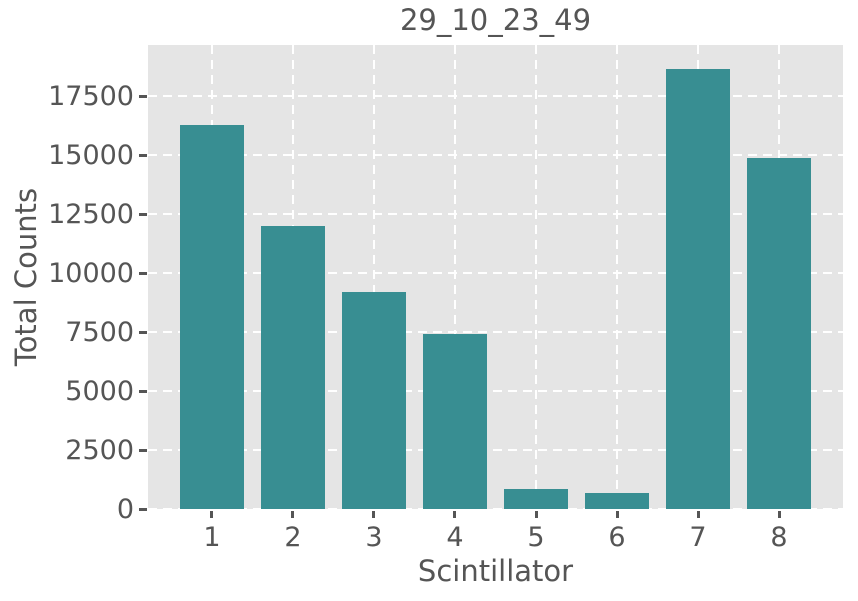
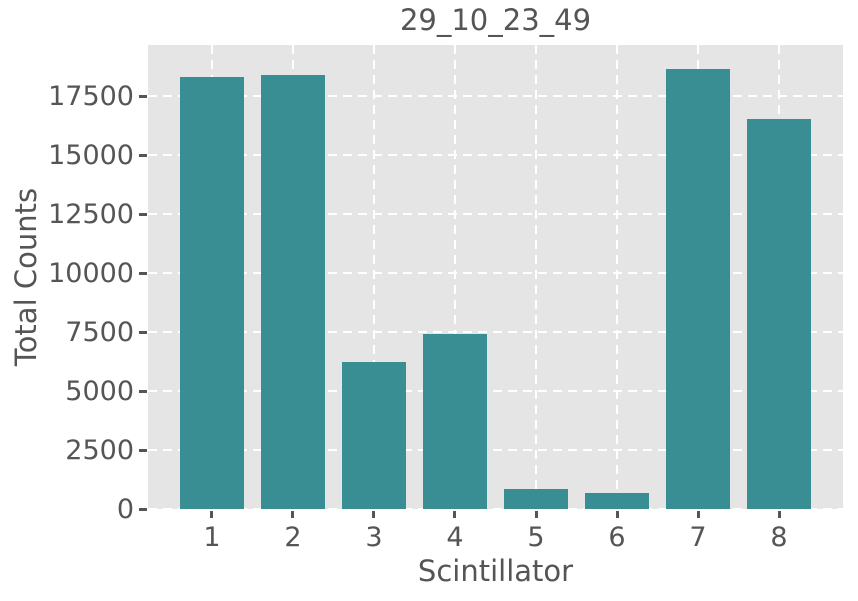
1: 16300 -> 18300
2: 12000 -> 18400
3: 9200 -> 6200
8: 14900 -> 16600
